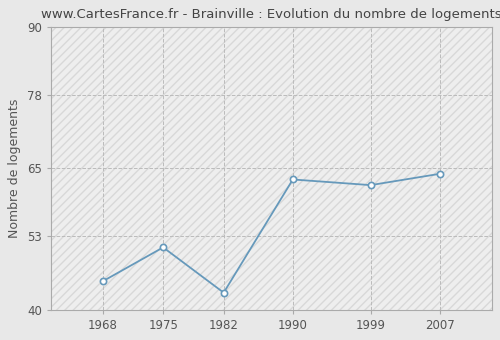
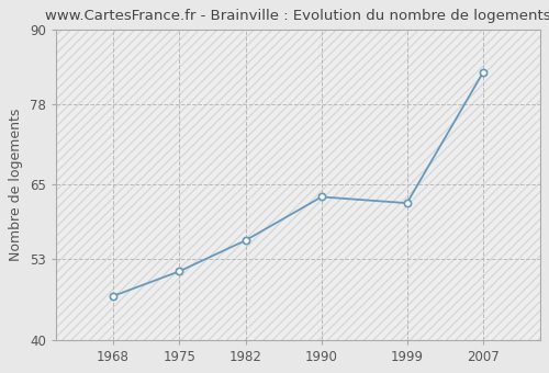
1968: 45 -> 47
1982: 43 -> 56
2007: 64 -> 83
